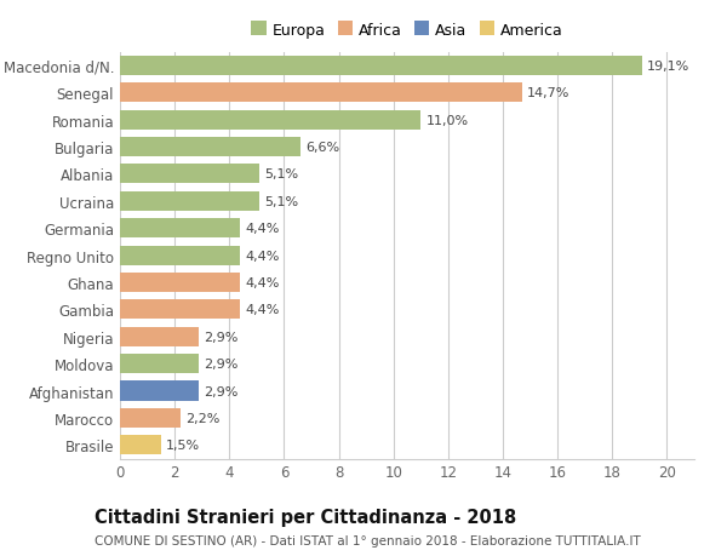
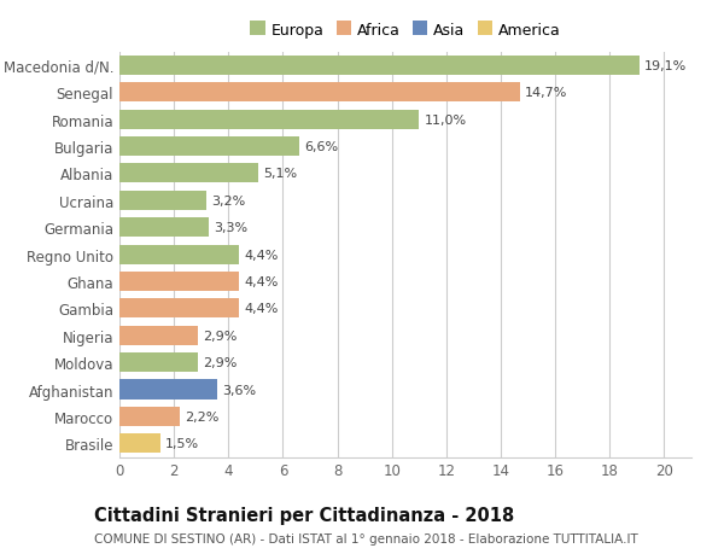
Ucraina: 5,1% -> 3,2%
Germania: 4,4% -> 3,3%
Afghanistan: 2,9% -> 3,6%
